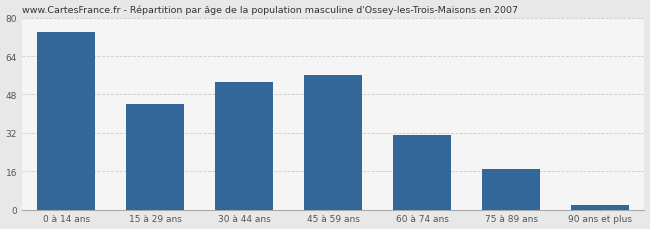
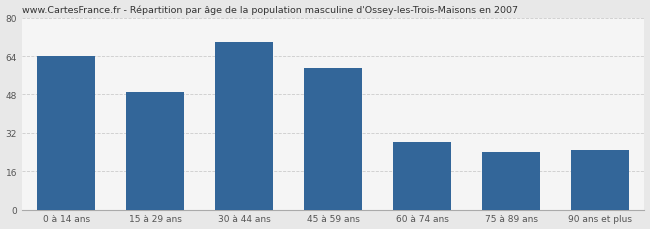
0 à 14 ans: 74 -> 64
15 à 29 ans: 44 -> 49
30 à 44 ans: 53 -> 70
45 à 59 ans: 56 -> 59
60 à 74 ans: 31 -> 28
75 à 89 ans: 17 -> 24
90 ans et plus: 2 -> 25
